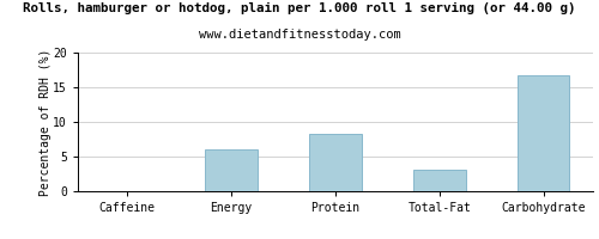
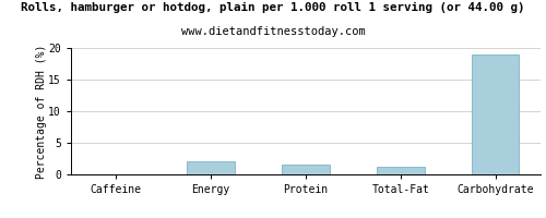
Energy: 6.0 -> 2.0
Protein: 8.2 -> 1.6
Total-Fat: 3.1 -> 1.2
Carbohydrate: 16.8 -> 19.0
